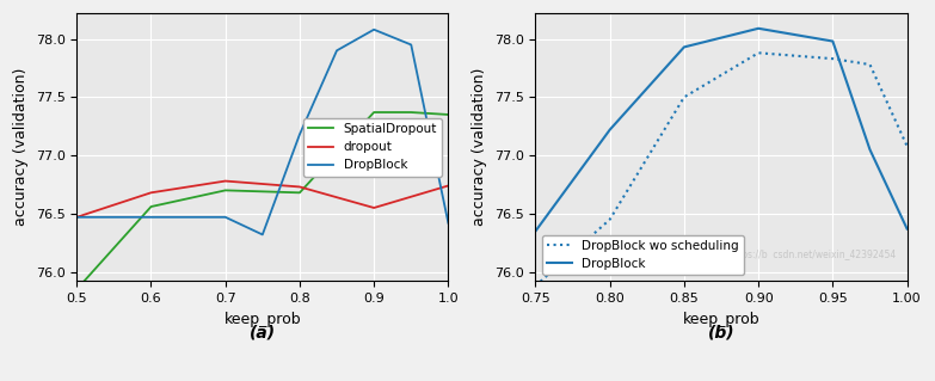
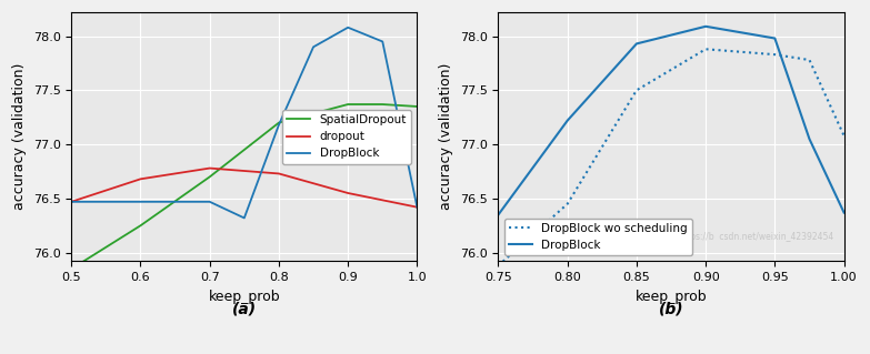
SpatialDropout/0.6: 76.56 -> 76.25
SpatialDropout/0.8: 76.68 -> 77.20
dropout/1.0: 76.74 -> 76.42
